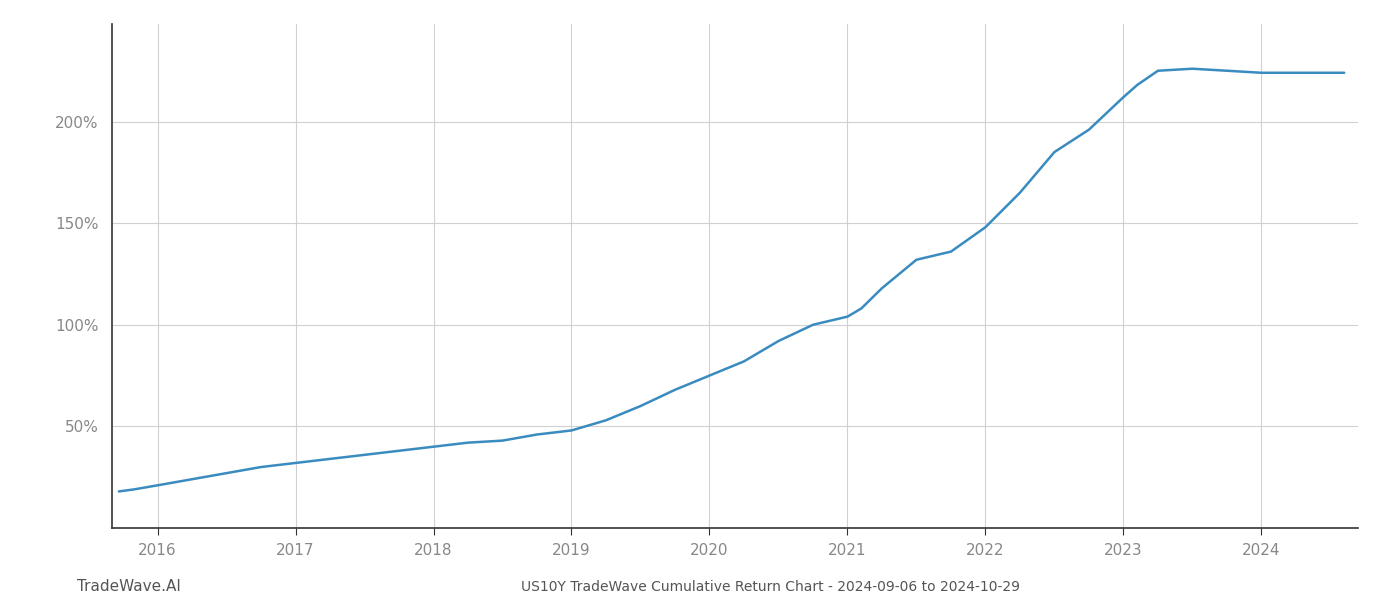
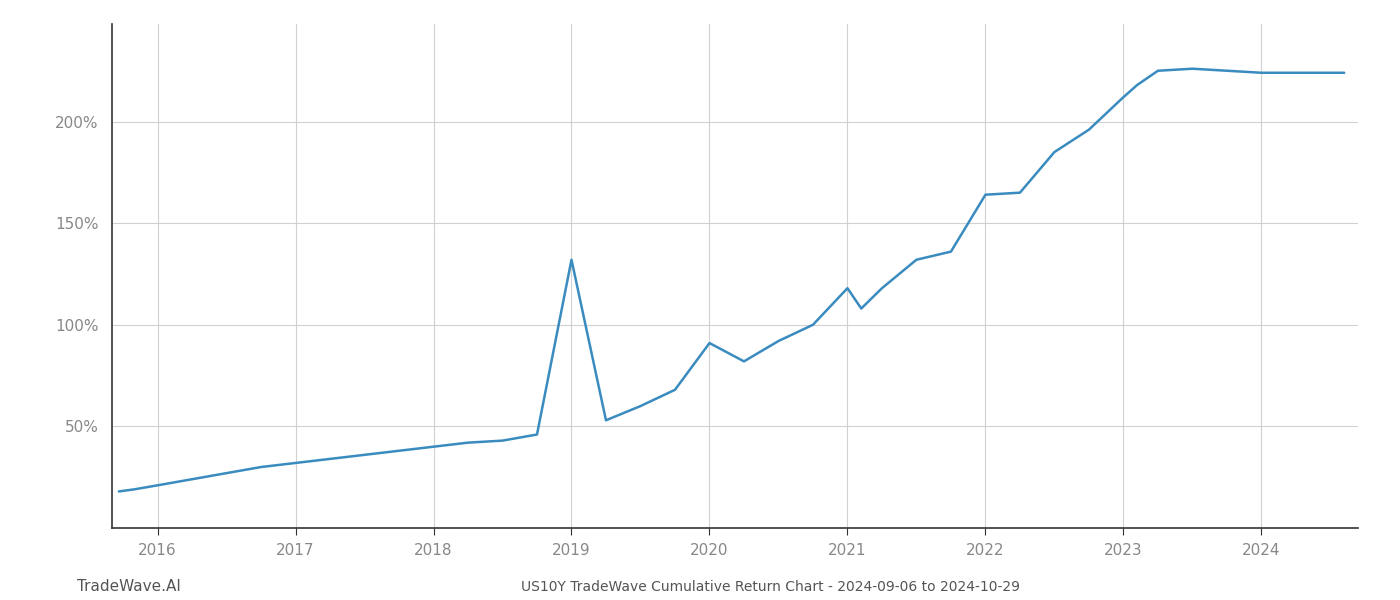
2019: 48% -> 132%
2020: 75% -> 91%
2021: 104% -> 118%
2022: 148% -> 164%
